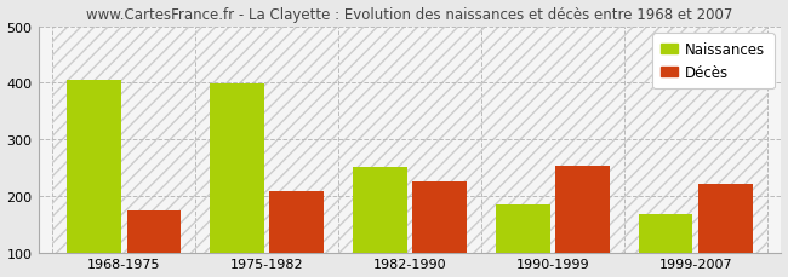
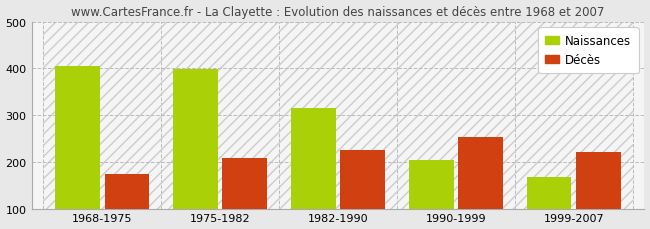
Naissances/1982-1990: 250 -> 315
Naissances/1990-1999: 185 -> 203
